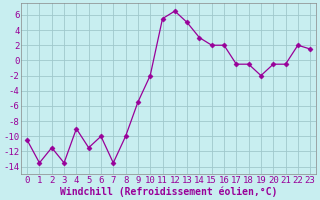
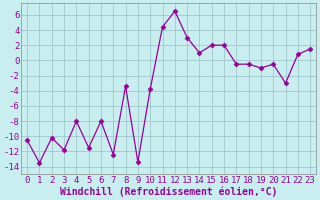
2: -11.5 -> -10.2
3: -13.5 -> -11.8
4: -9.0 -> -8.0
6: -10.0 -> -8.0
7: -13.5 -> -12.4
8: -10.0 -> -3.4
9: -5.5 -> -13.4
10: -2.0 -> -3.8
11: 5.5 -> 4.4
13: 5.0 -> 3.0
14: 3.0 -> 1.0
19: -2.0 -> -1.0
21: -0.5 -> -3.0
22: 2.0 -> 0.8
